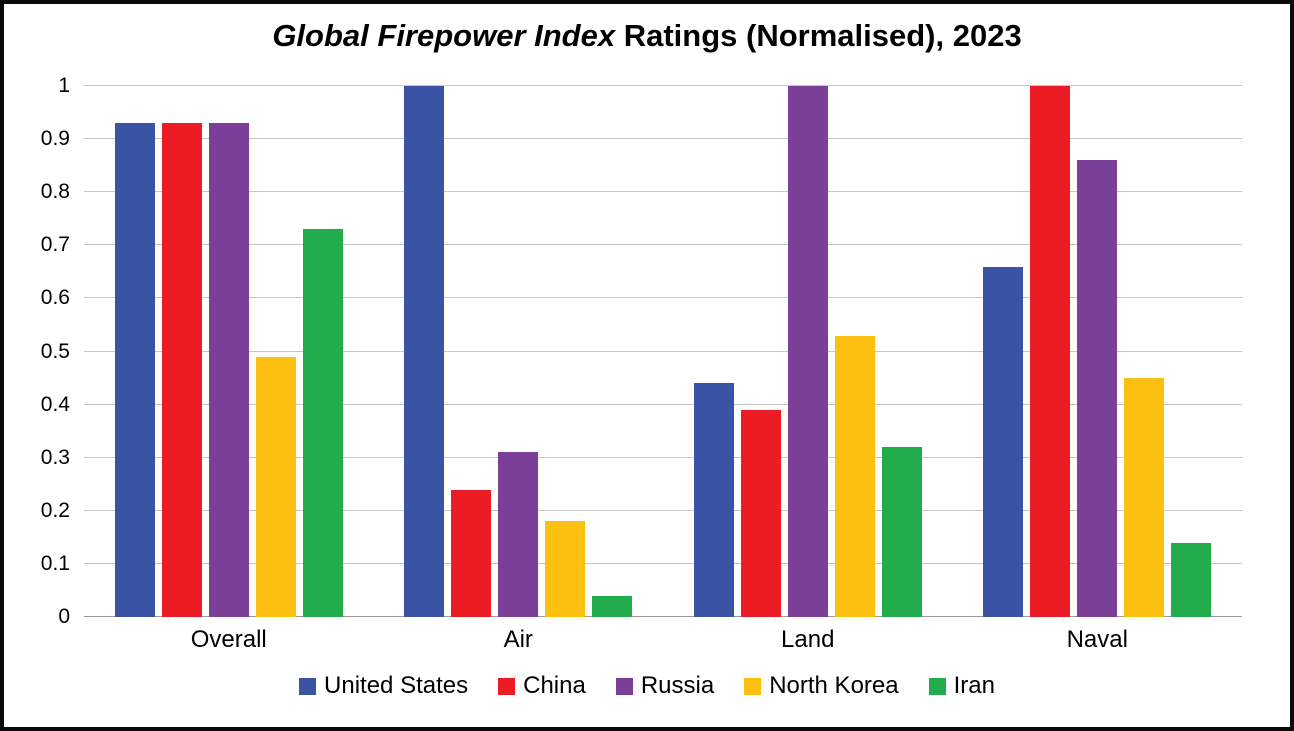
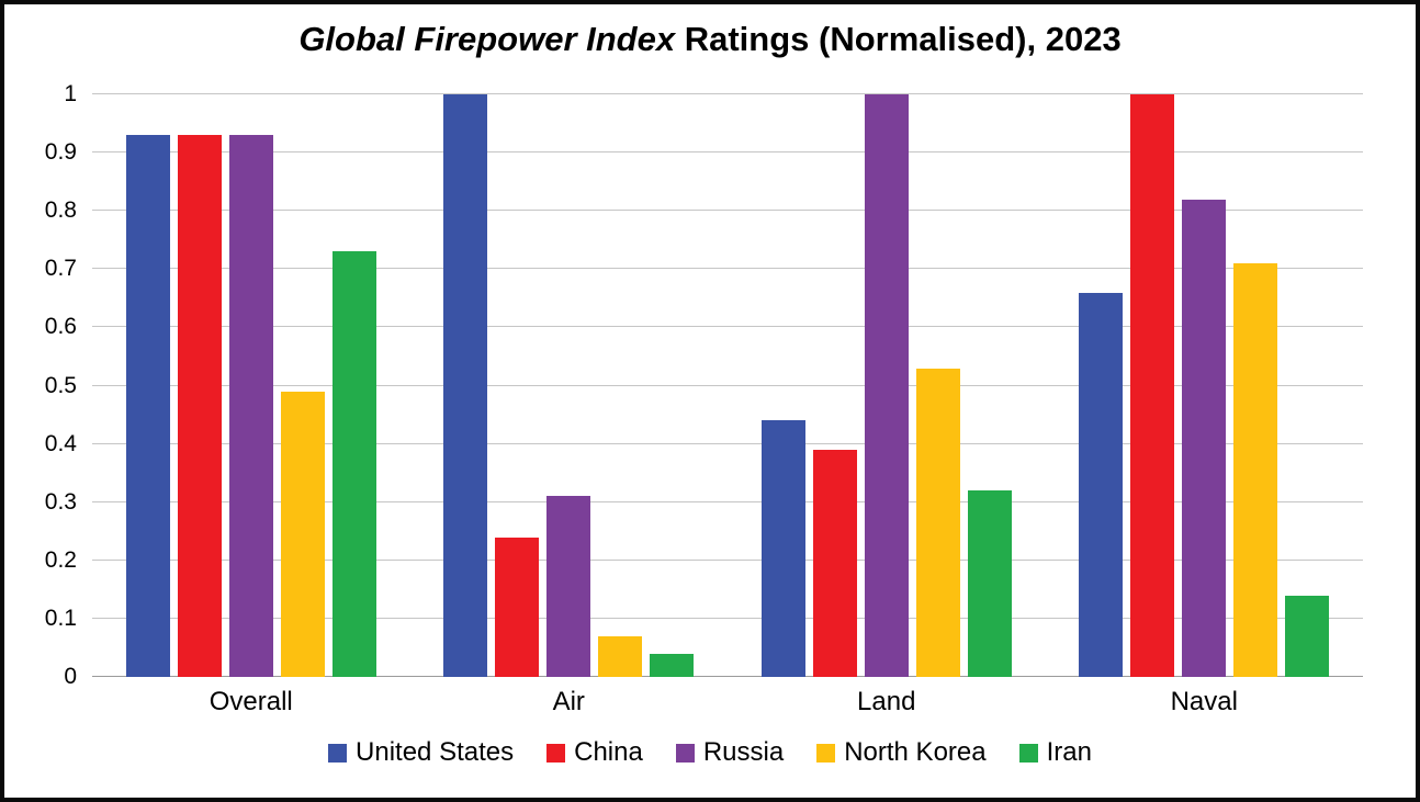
North Korea/Air: 0.18 -> 0.07
Russia/Naval: 0.86 -> 0.82
North Korea/Naval: 0.45 -> 0.71
